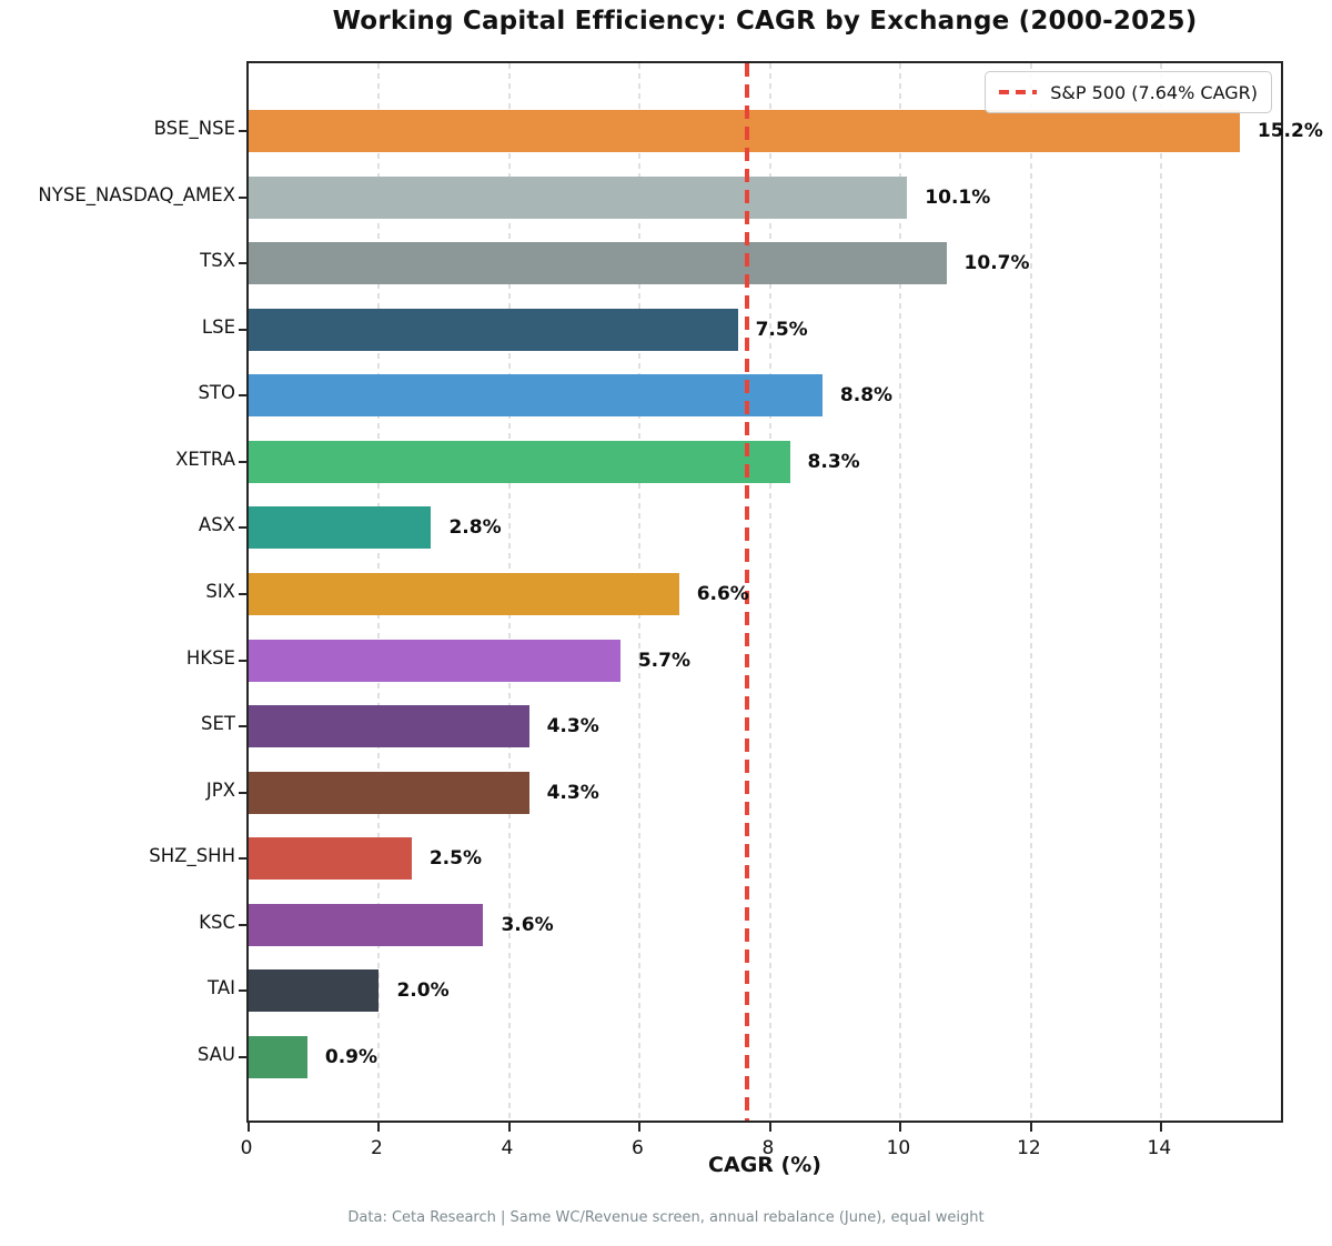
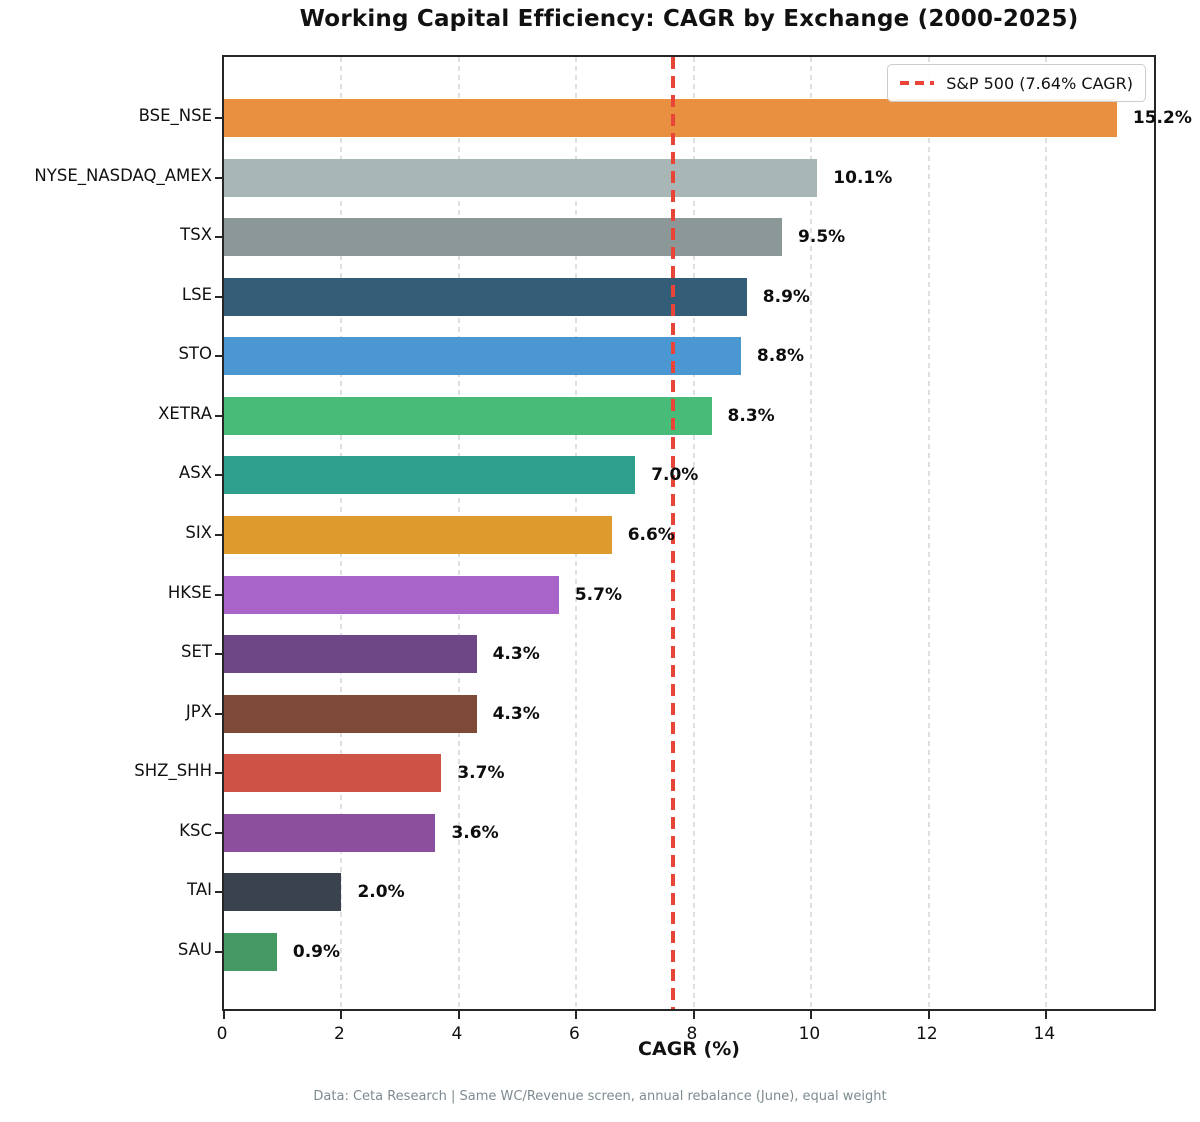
TSX: 10.7% -> 9.5%
LSE: 7.5% -> 8.9%
ASX: 2.8% -> 7.0%
SHZ_SHH: 2.5% -> 3.7%
